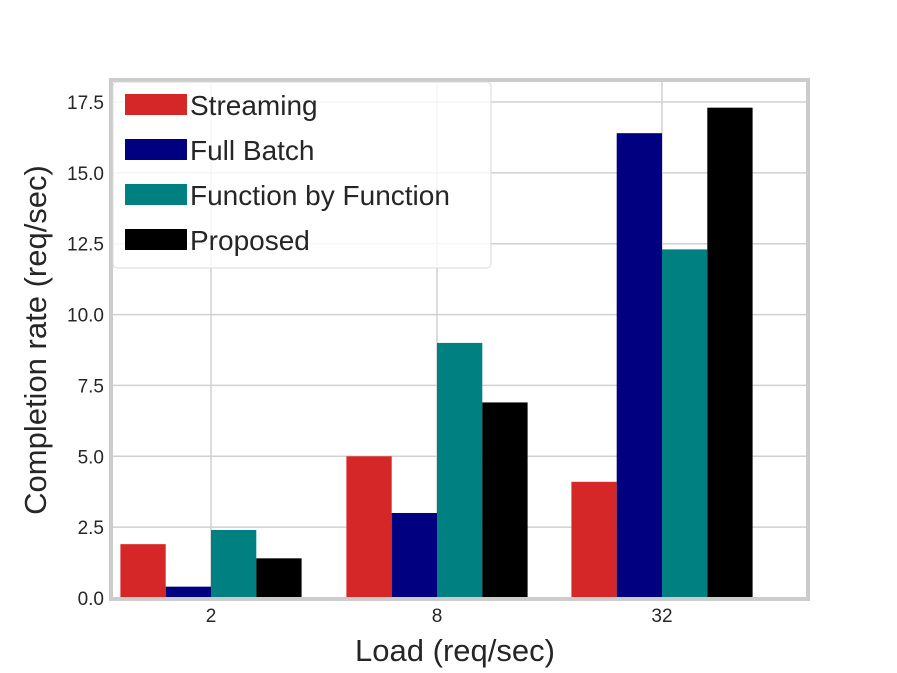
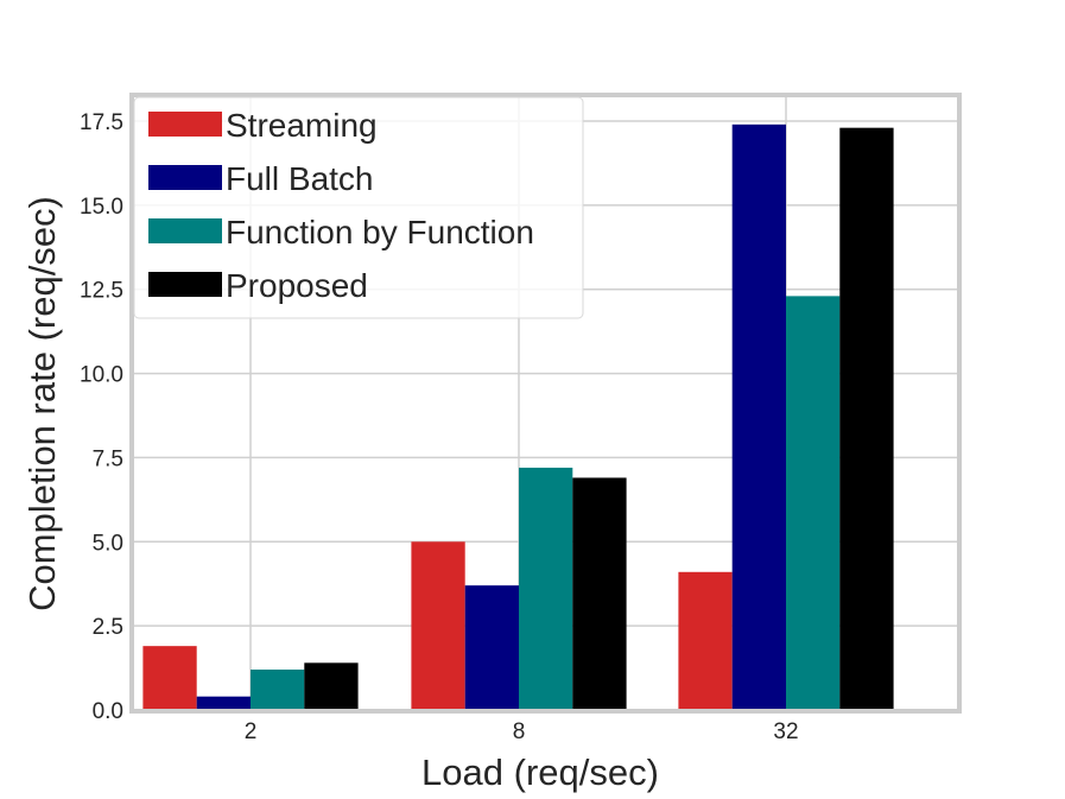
Function by Function/2: 2.4 -> 1.2
Full Batch/8: 3.0 -> 3.7
Function by Function/8: 9.0 -> 7.2
Full Batch/32: 16.4 -> 17.4
